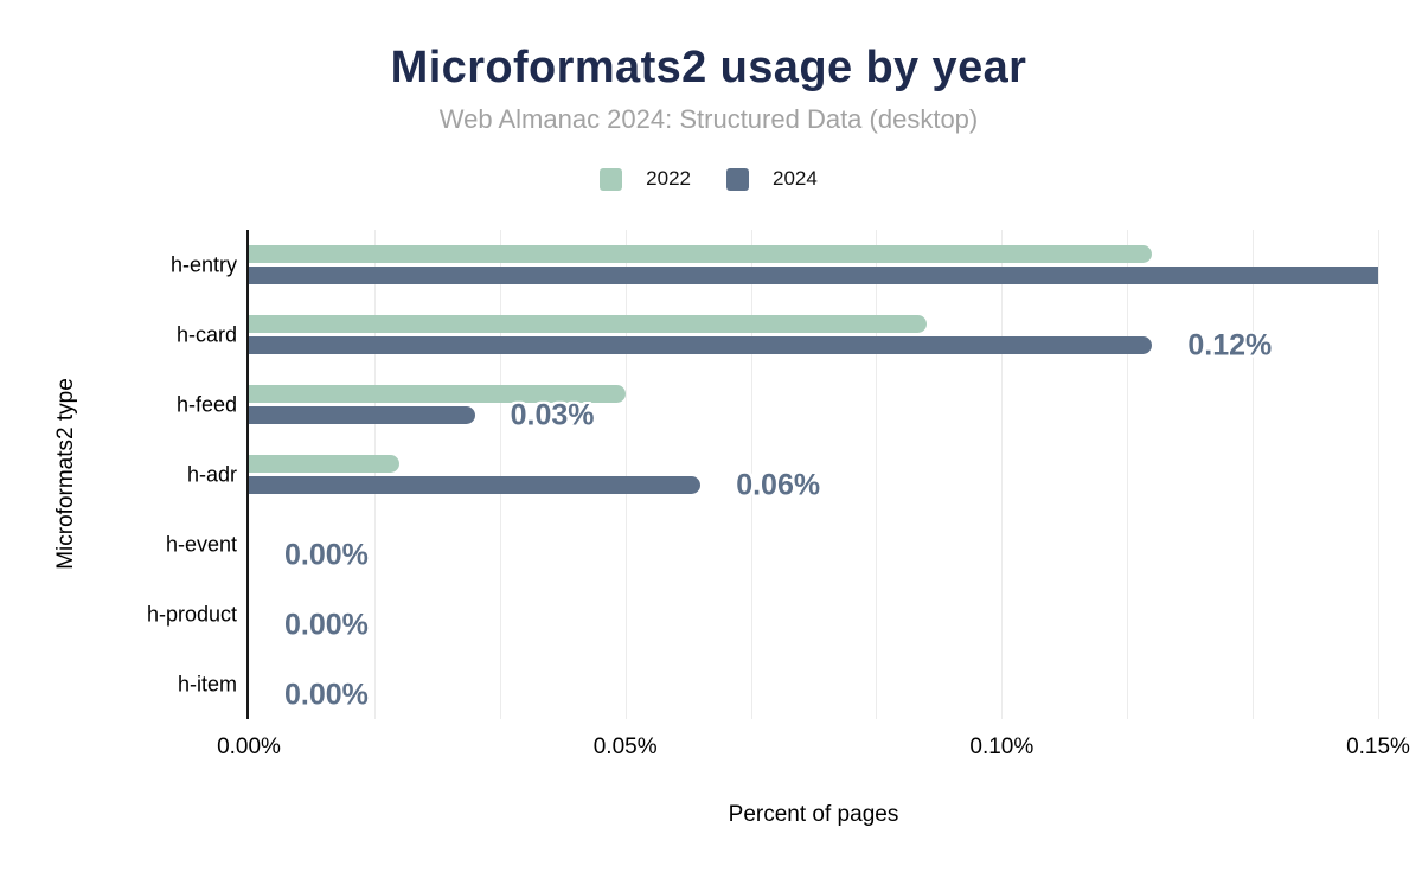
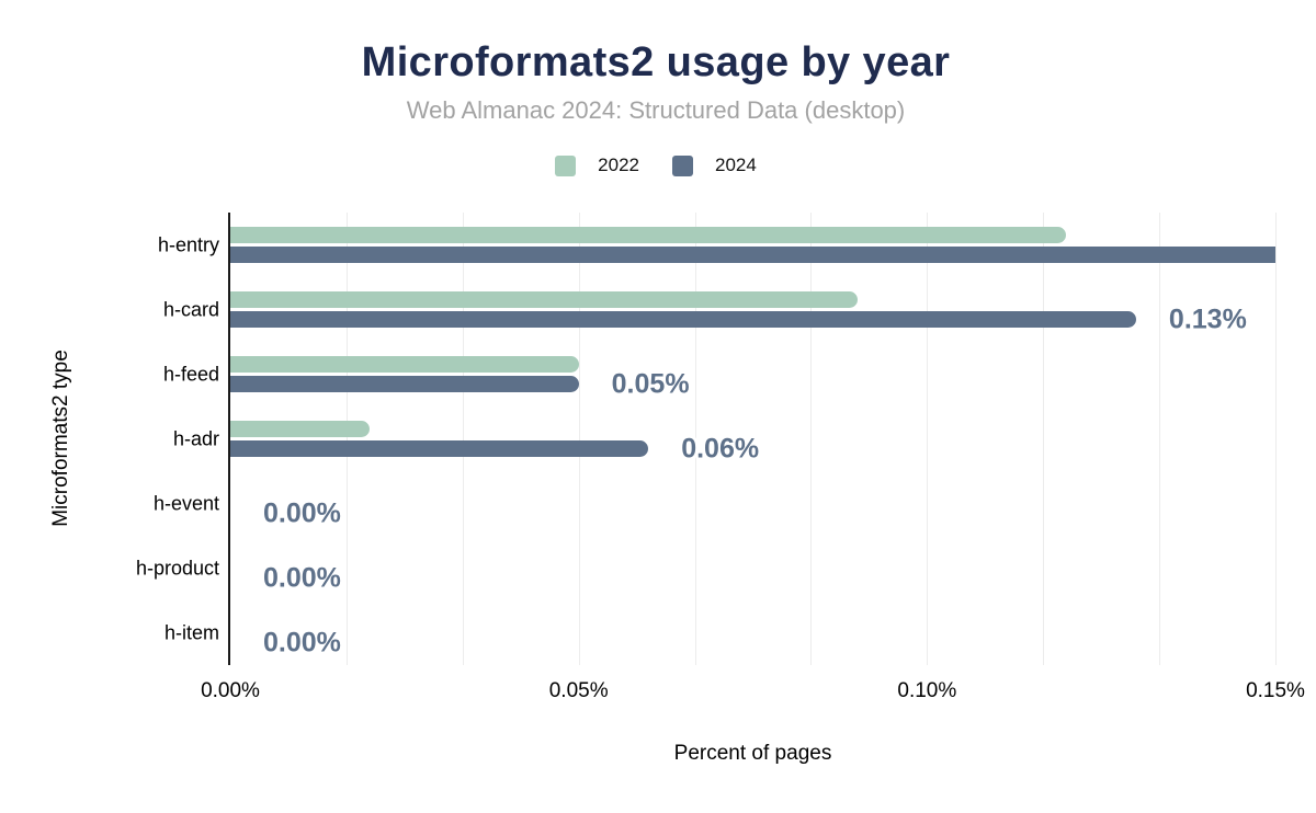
2024/h-card: 0.12% -> 0.13%
2024/h-feed: 0.03% -> 0.05%
